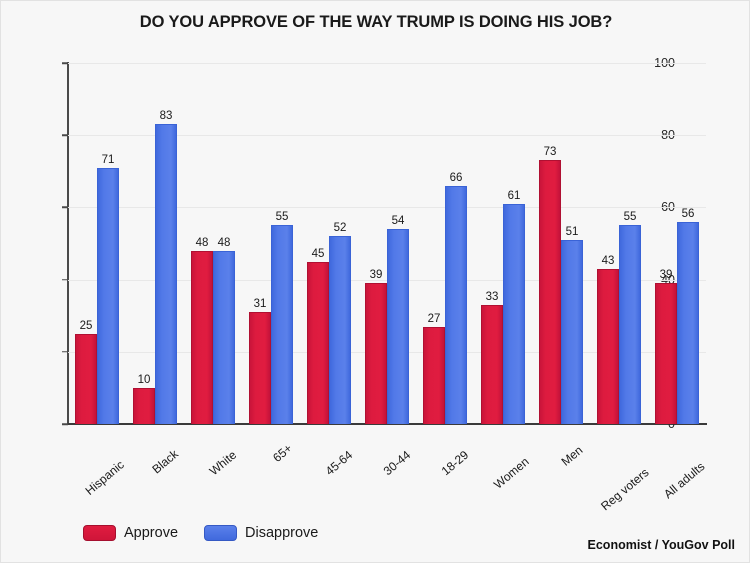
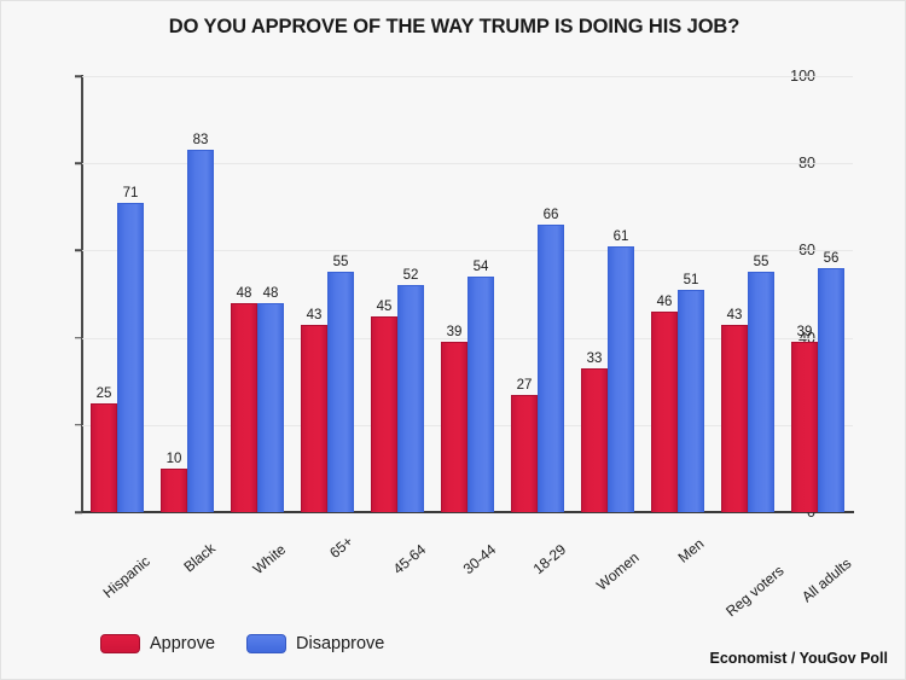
Approve/65+: 31 -> 43
Approve/Men: 73 -> 46
